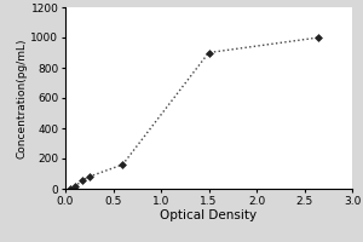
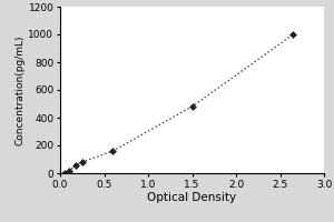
1.5: 900 -> 480
